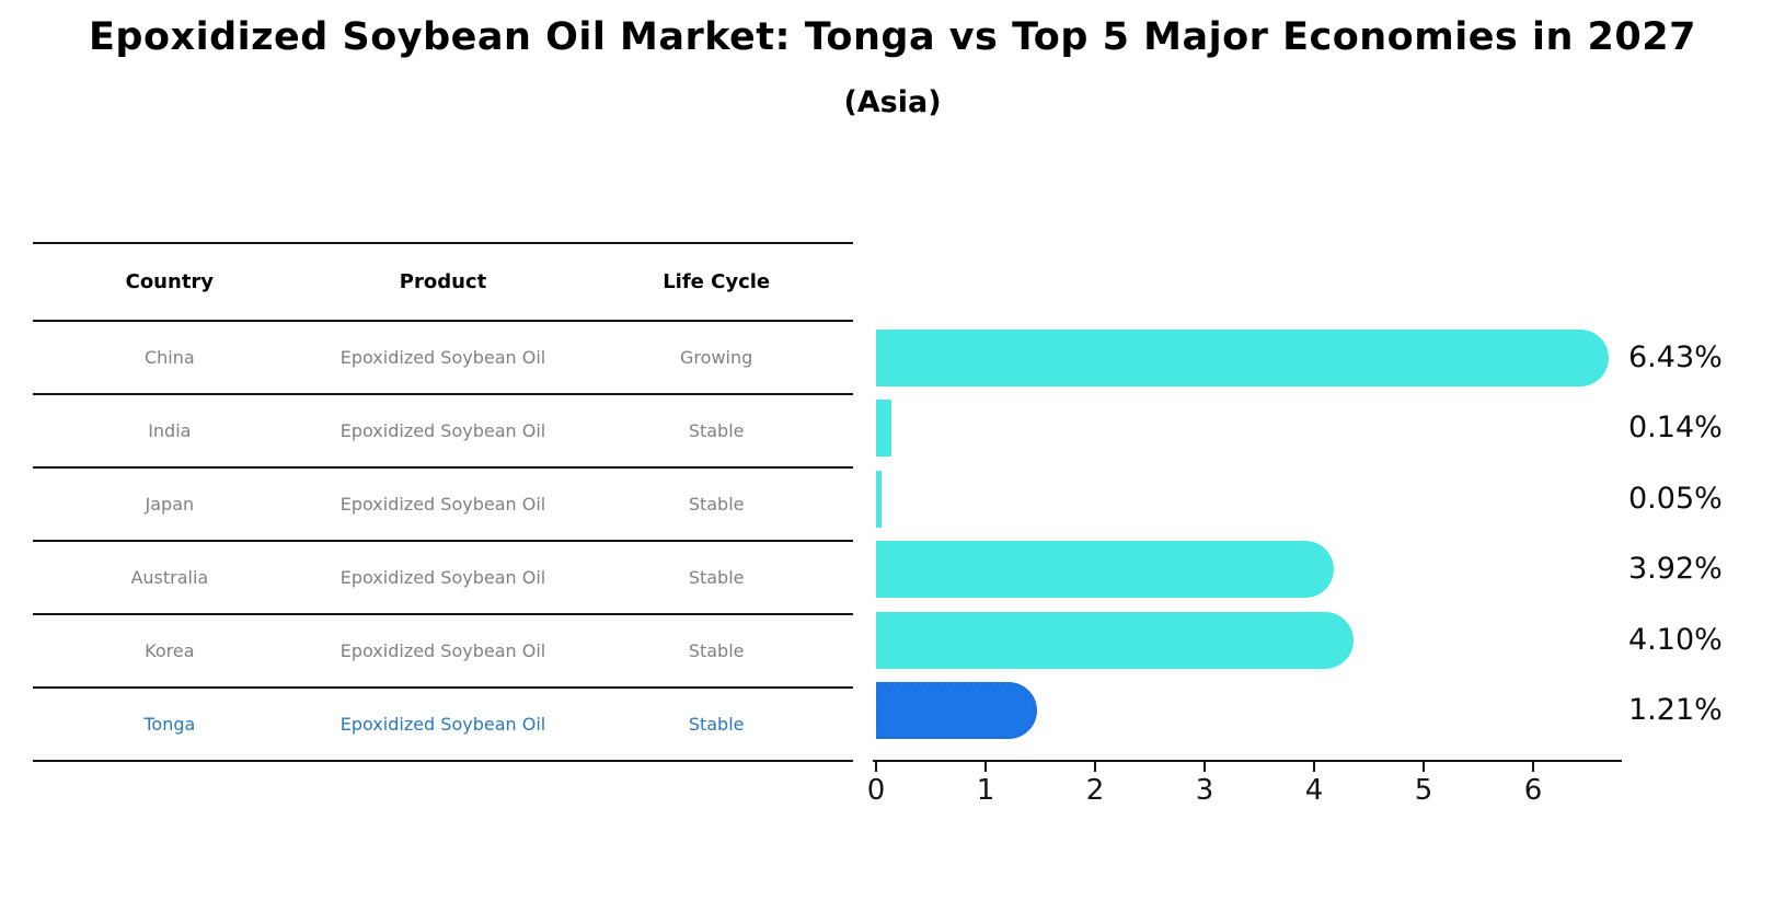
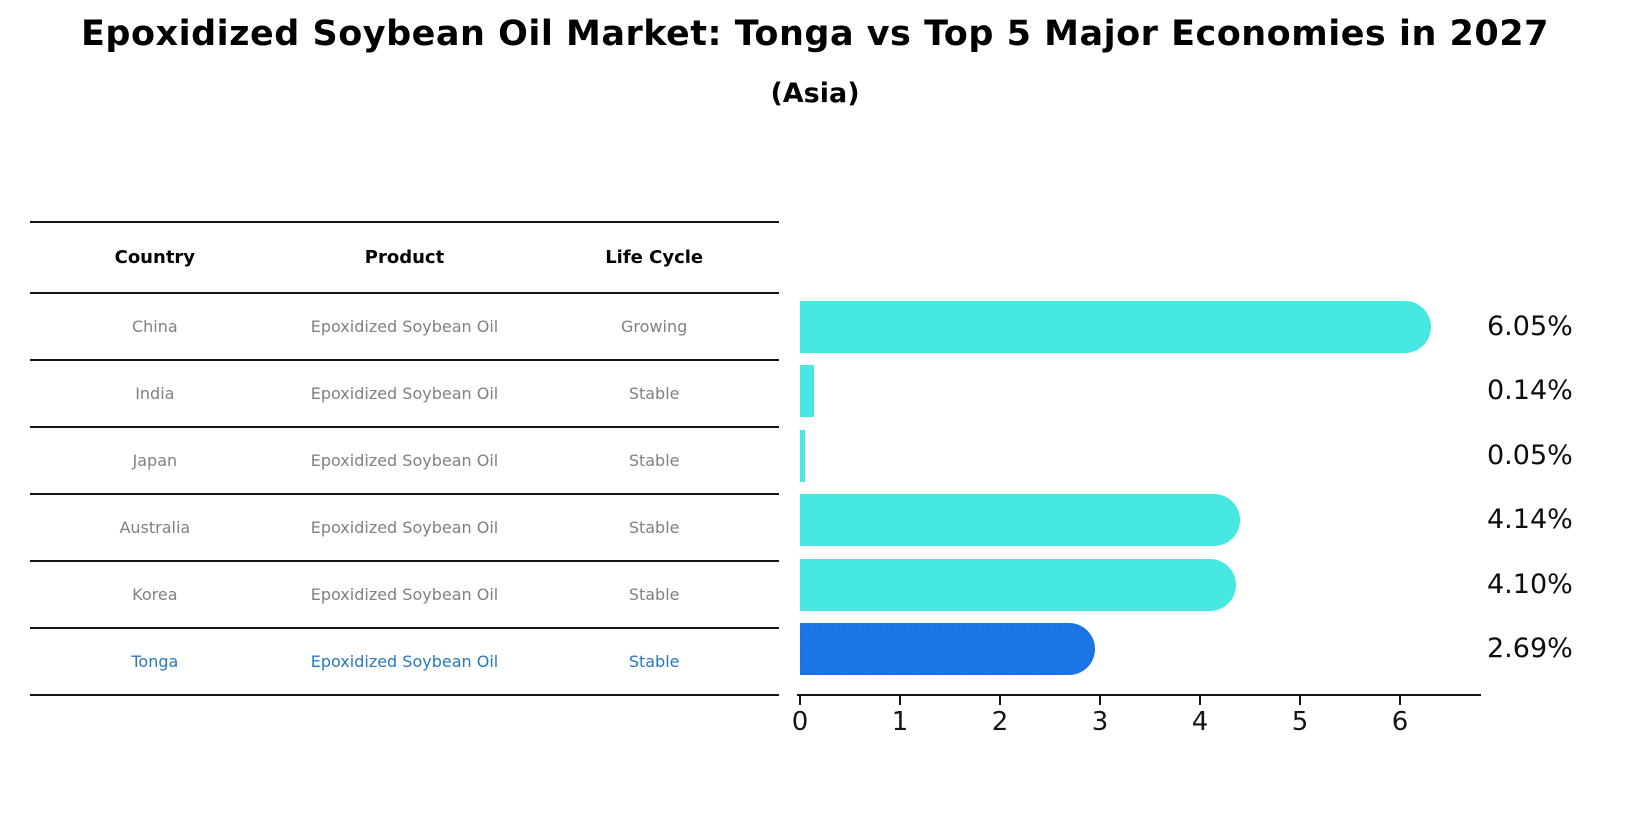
China: 6.43% -> 6.05%
Australia: 3.92% -> 4.14%
Tonga: 1.21% -> 2.69%
